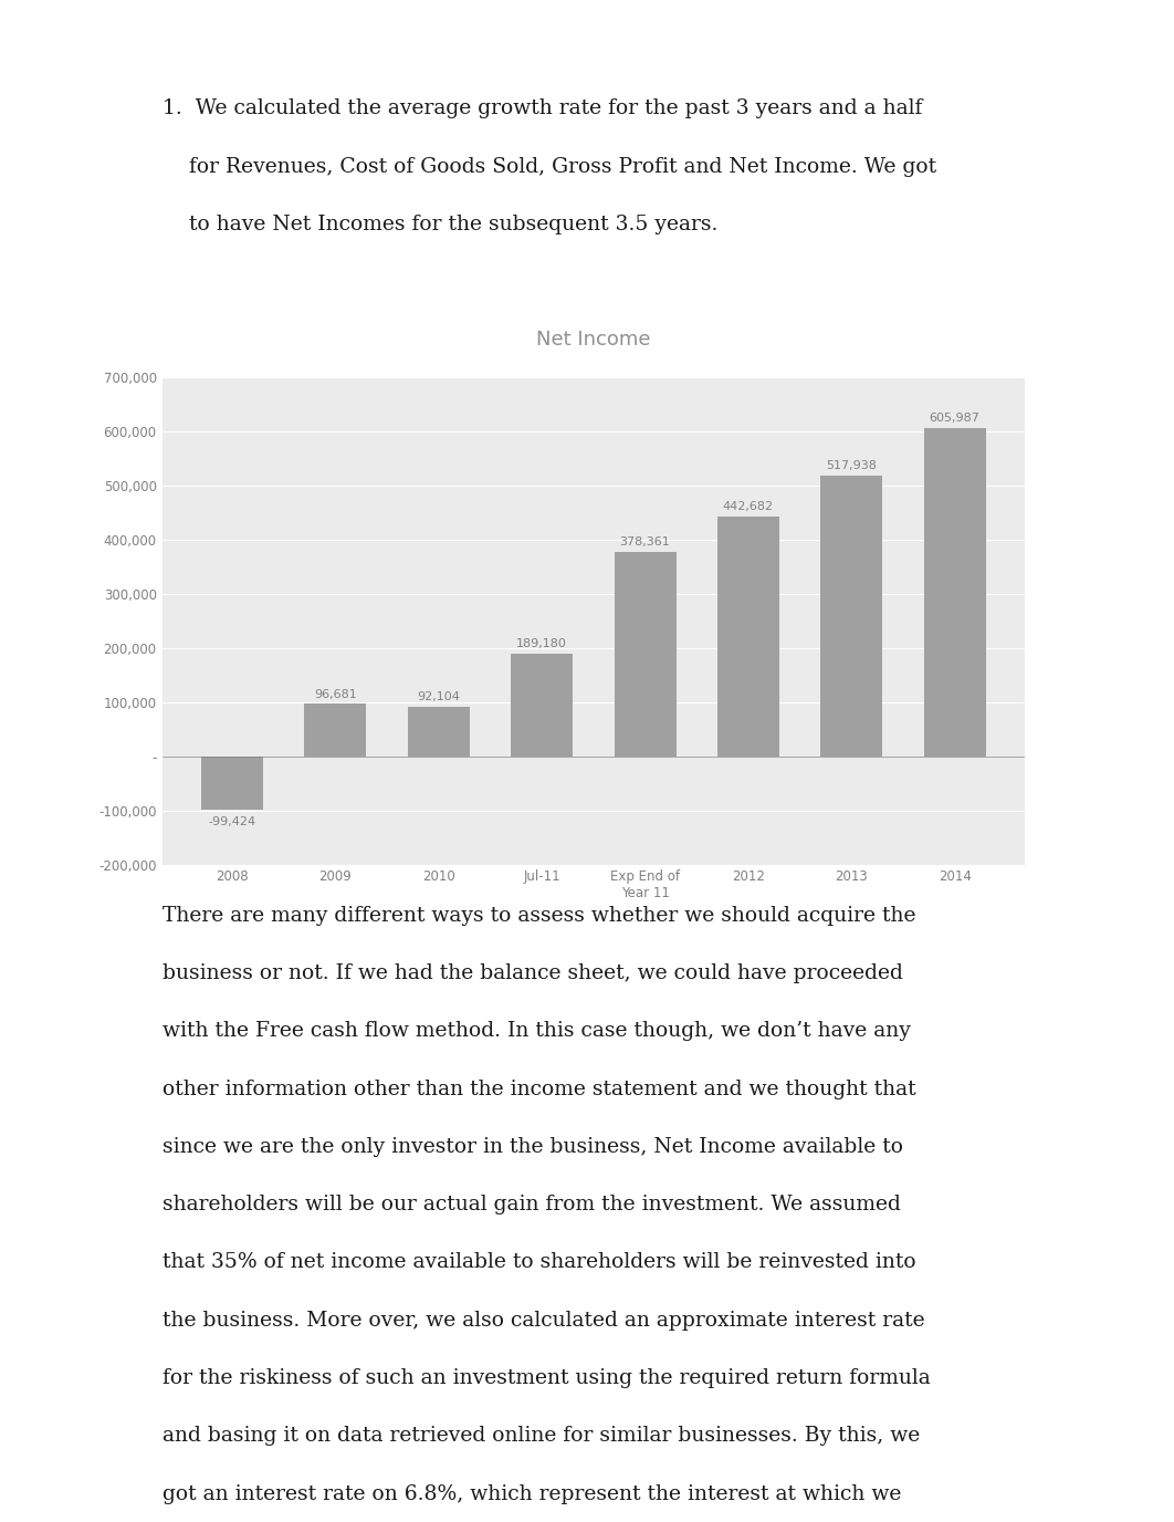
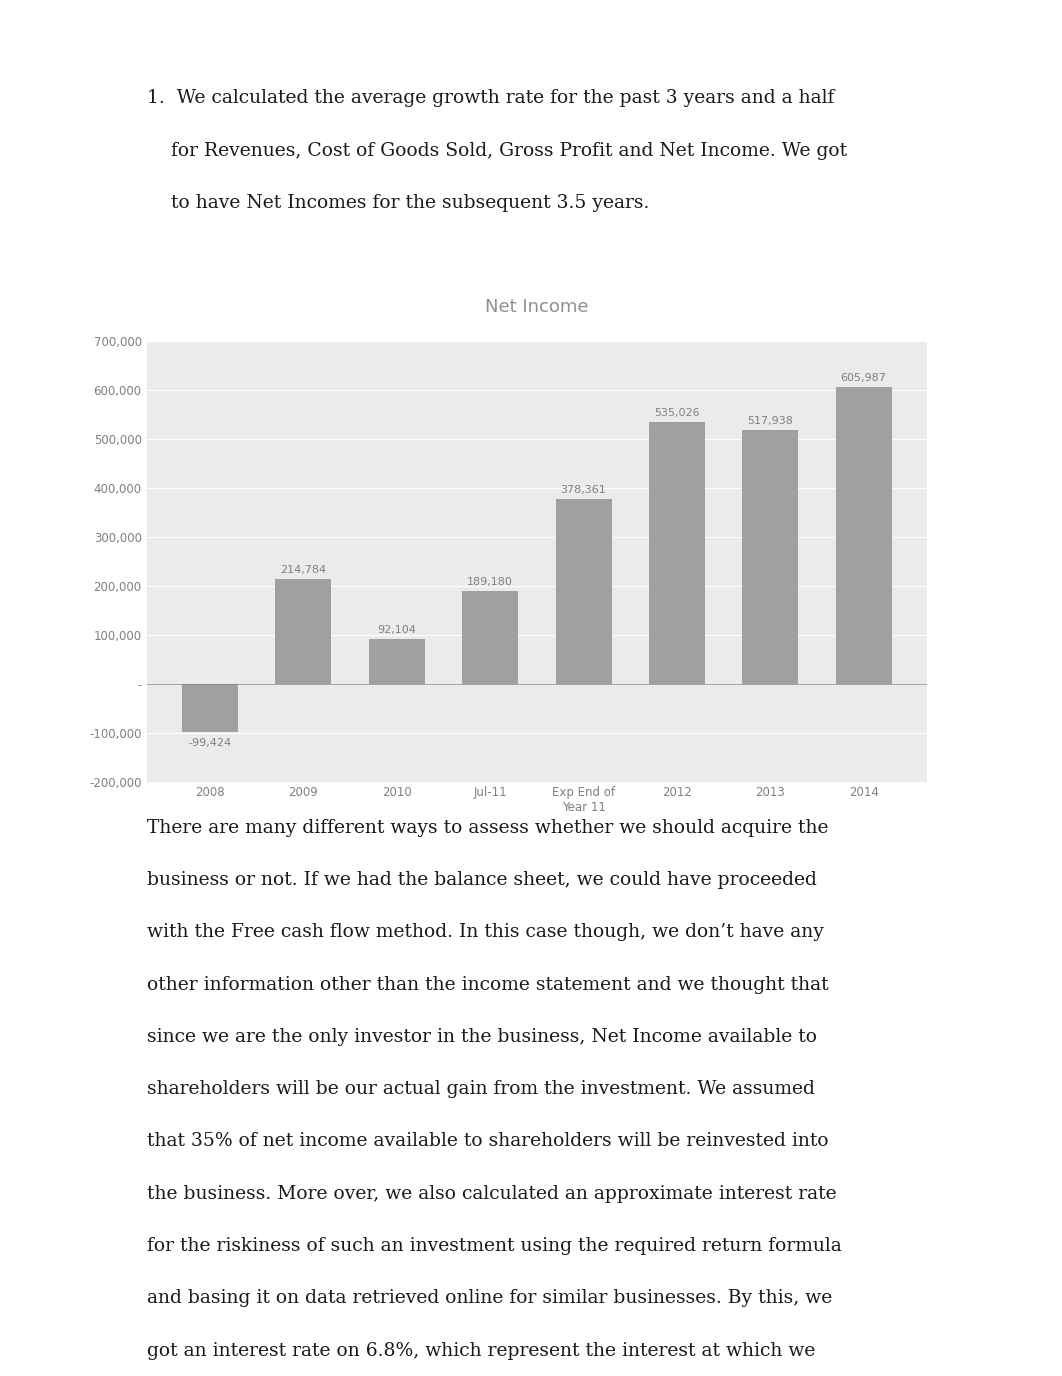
2009: 96,681 -> 214,784
2012: 442,682 -> 535,026
